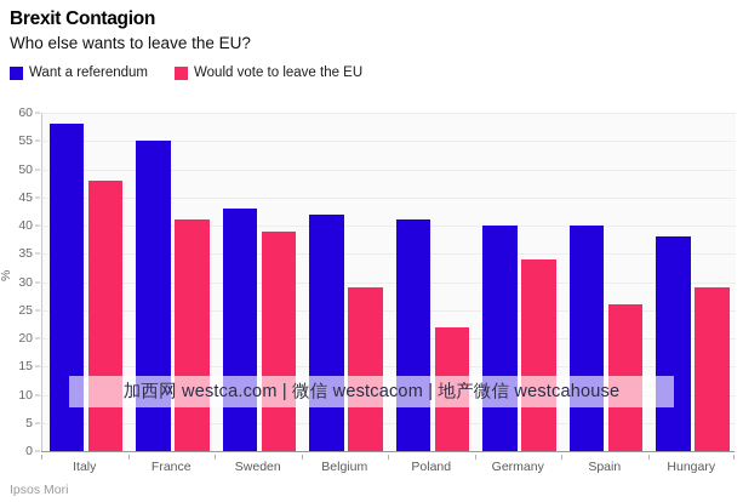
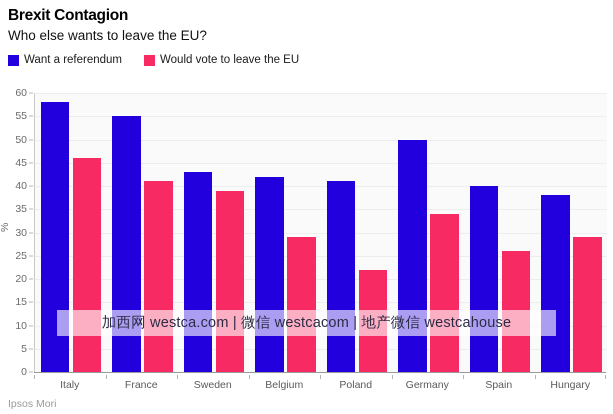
Would vote to leave the EU/Italy: 48 -> 46
Want a referendum/Germany: 40 -> 50
